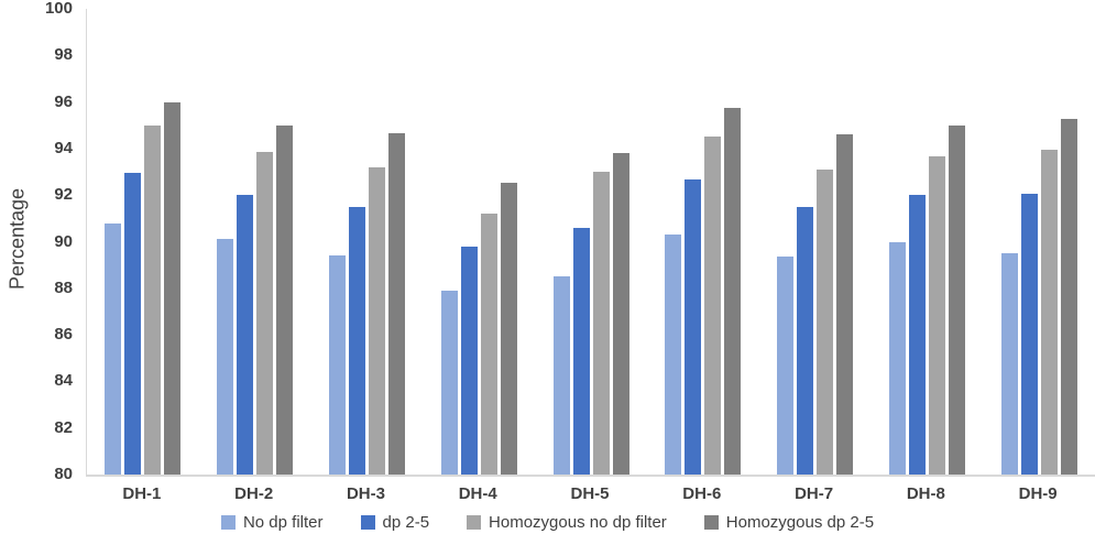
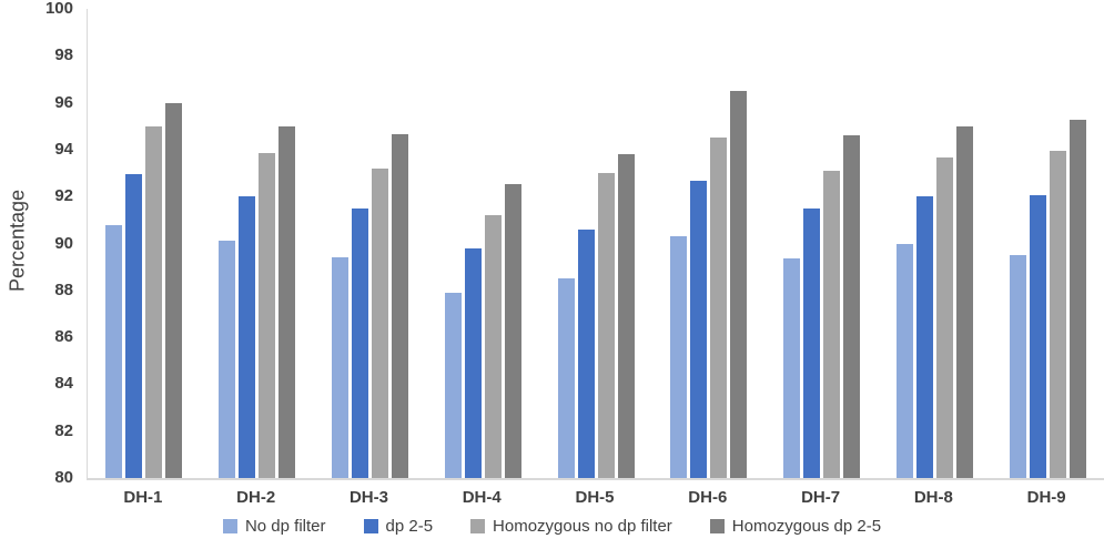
Homozygous dp 2-5/DH-6: 95.8 -> 96.5
